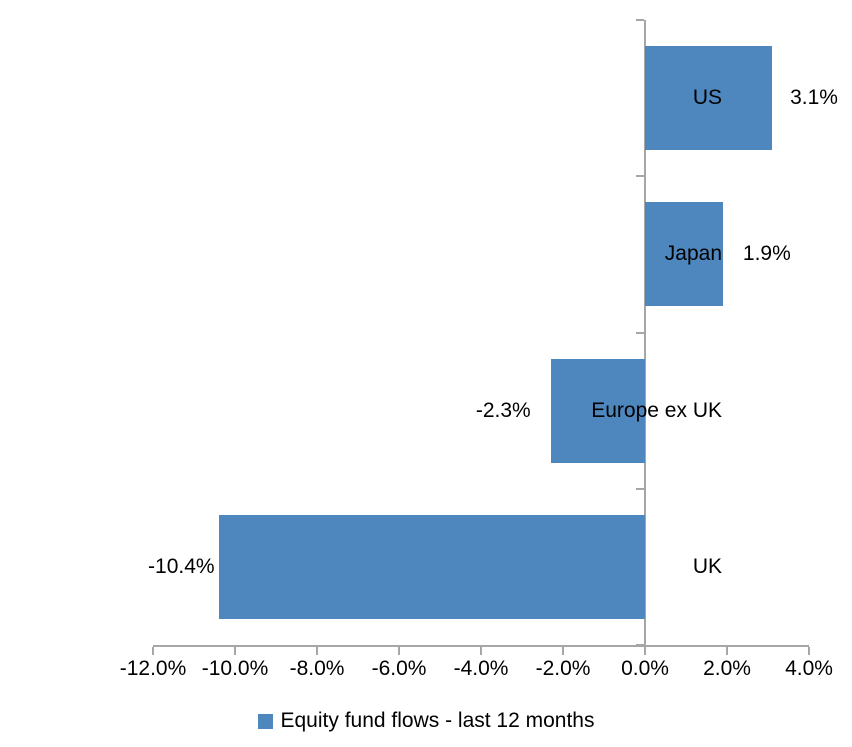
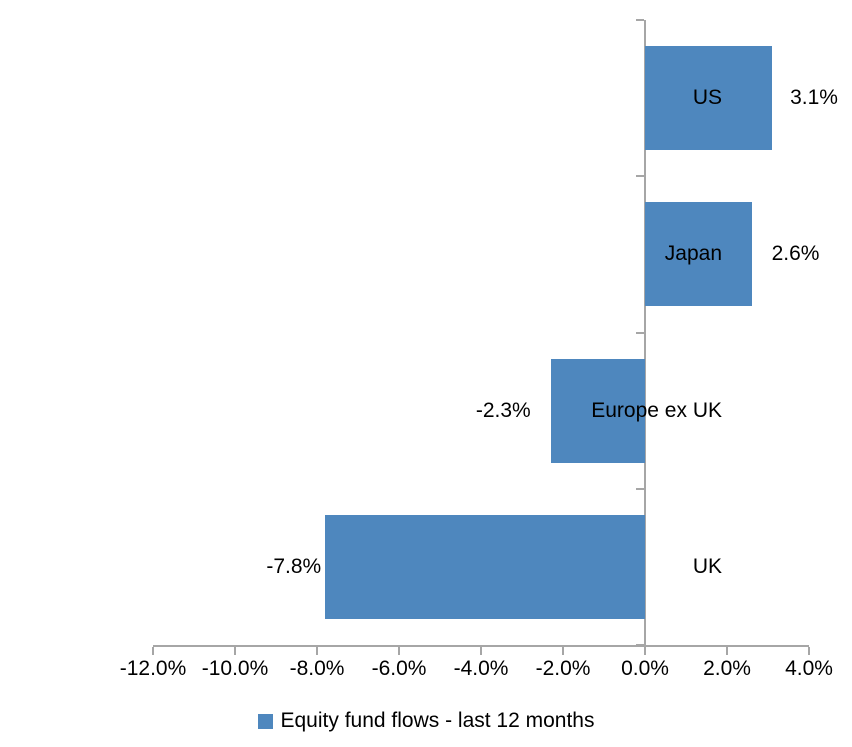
Japan: 1.9% -> 2.6%
UK: -10.4% -> -7.8%
